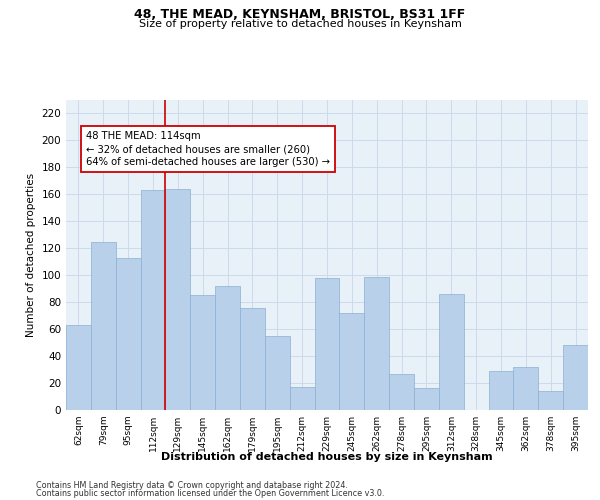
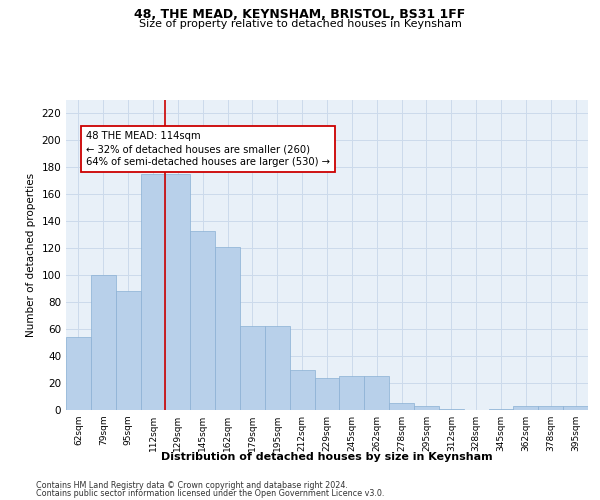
62sqm: 63 -> 54
79sqm: 125 -> 100
95sqm: 113 -> 88
112sqm: 163 -> 175
129sqm: 164 -> 175
145sqm: 85 -> 133
162sqm: 92 -> 121
179sqm: 76 -> 62
195sqm: 55 -> 62
212sqm: 17 -> 30
229sqm: 98 -> 24
245sqm: 72 -> 25
262sqm: 99 -> 25
278sqm: 27 -> 5
295sqm: 16 -> 3
312sqm: 86 -> 1
345sqm: 29 -> 1
362sqm: 32 -> 3
378sqm: 14 -> 3
395sqm: 48 -> 3
